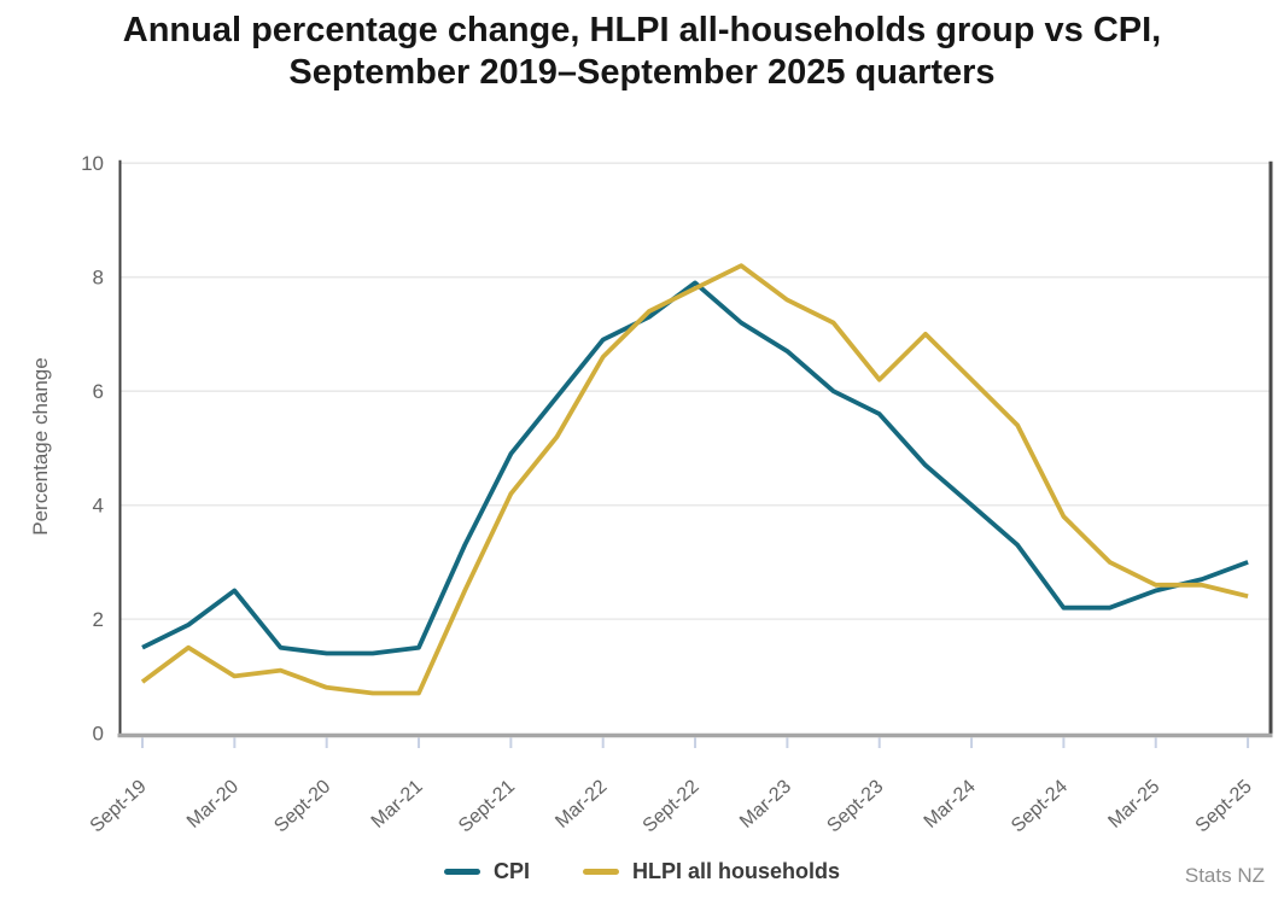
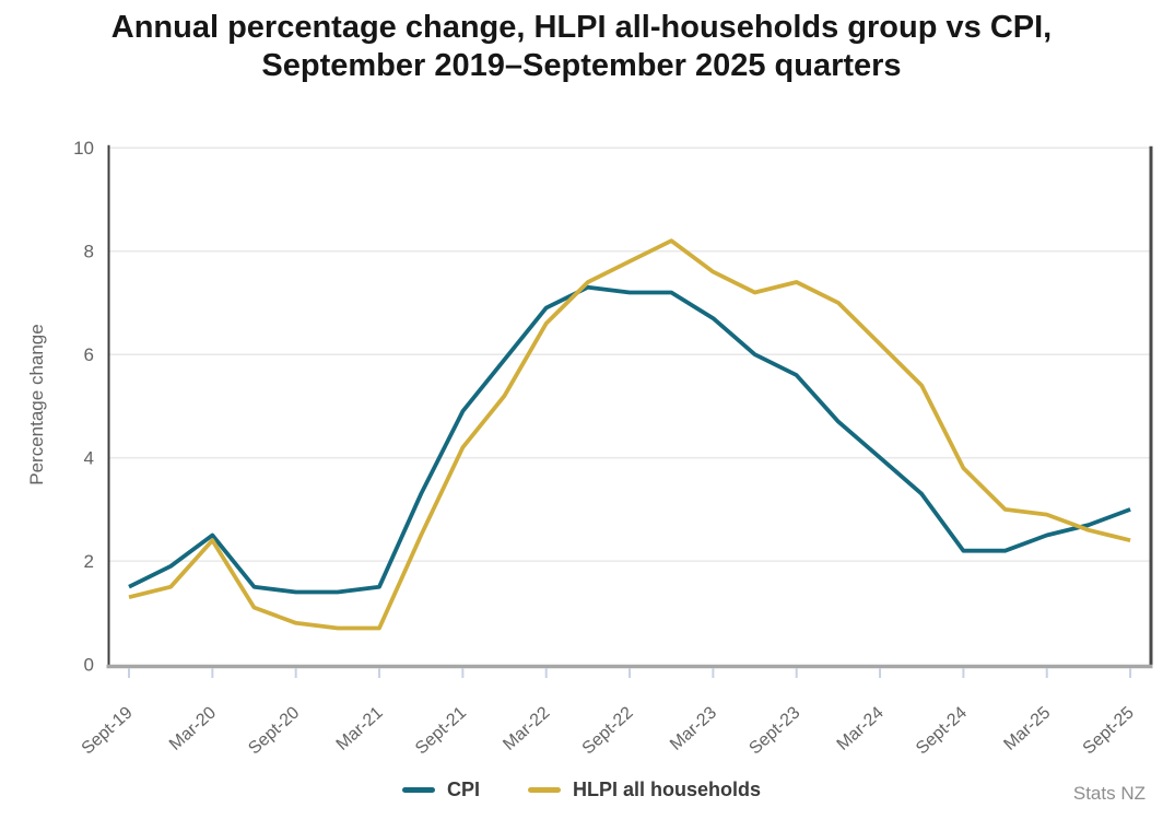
HLPI all households/Sept-19: 0.9 -> 1.3
HLPI all households/Mar-20: 1.0 -> 2.4
CPI/Sept-22: 7.9 -> 7.2
HLPI all households/Sept-23: 6.2 -> 7.4
HLPI all households/Mar-25: 2.6 -> 2.9
